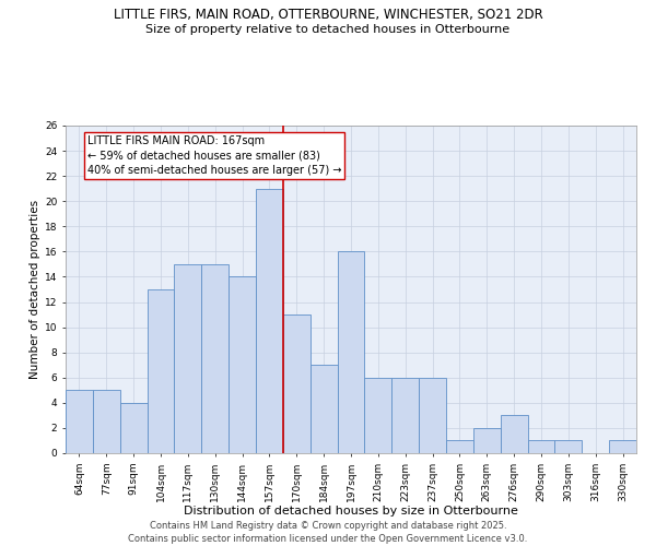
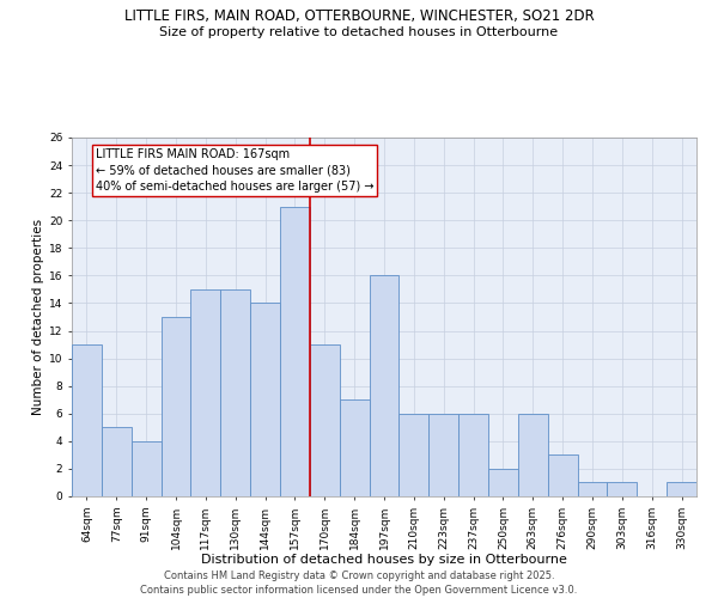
64sqm: 5 -> 11
250sqm: 1 -> 2
263sqm: 2 -> 6
